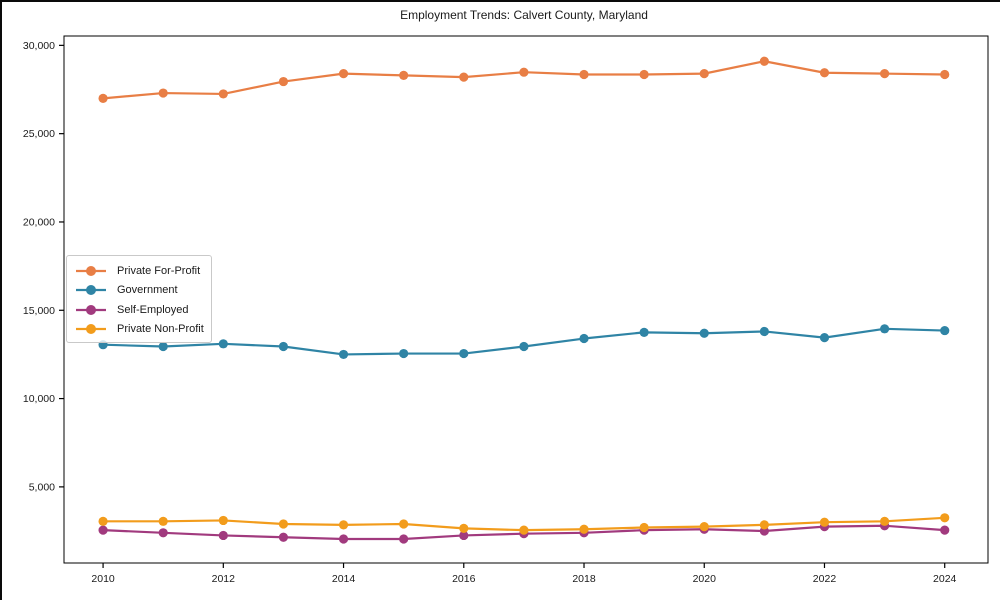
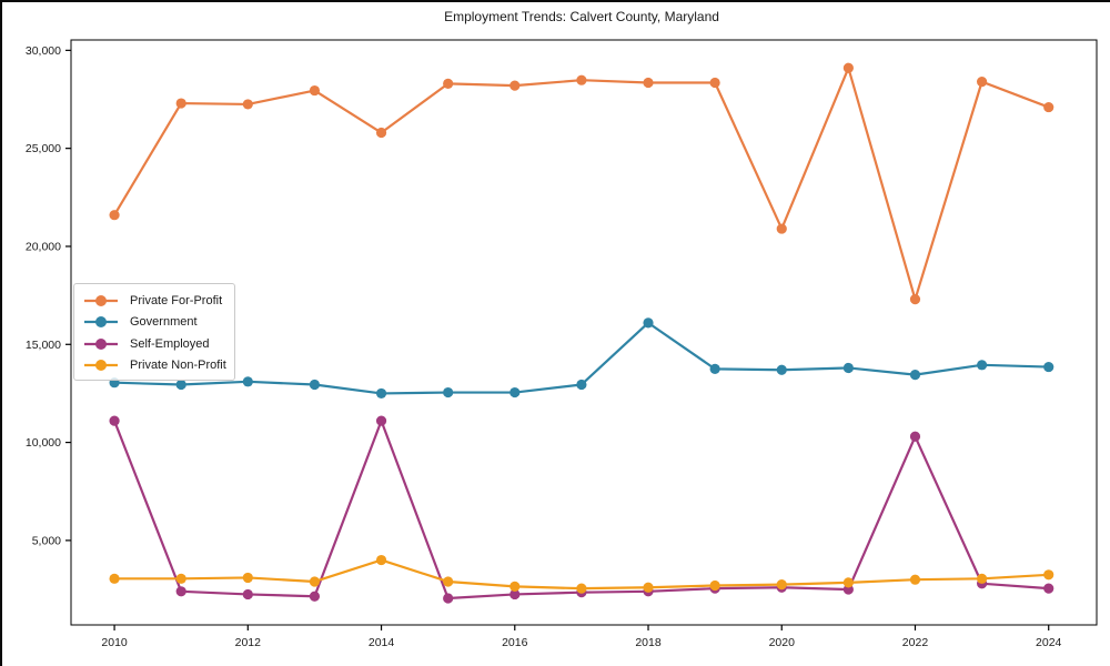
Private For-Profit/2010: 27000 -> 21600
Self-Employed/2010: 2600 -> 11100
Private For-Profit/2014: 28400 -> 25800
Self-Employed/2014: 2000 -> 11100
Private Non-Profit/2014: 2800 -> 4000
Government/2018: 13400 -> 16100
Private For-Profit/2020: 28400 -> 20900
Private For-Profit/2022: 28400 -> 17300
Self-Employed/2022: 2800 -> 10300
Private For-Profit/2024: 28400 -> 27100
